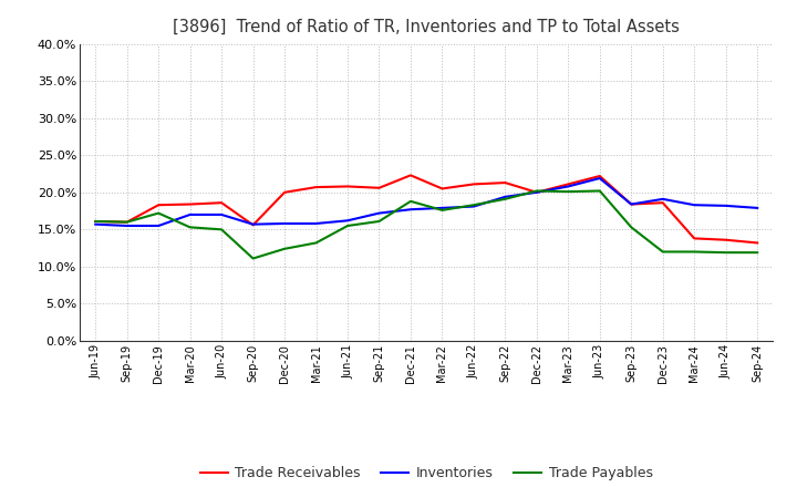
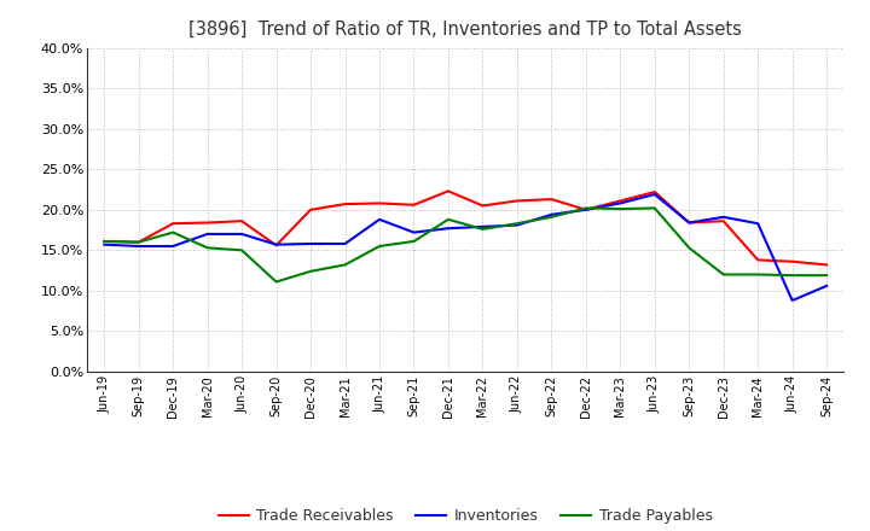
Inventories/Jun-21: 16.2% -> 18.8%
Inventories/Jun-24: 18.2% -> 8.8%
Inventories/Sep-24: 17.9% -> 10.6%
